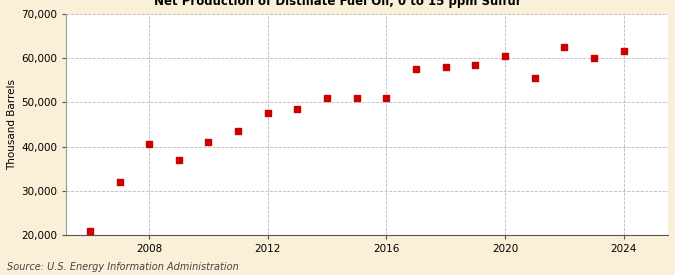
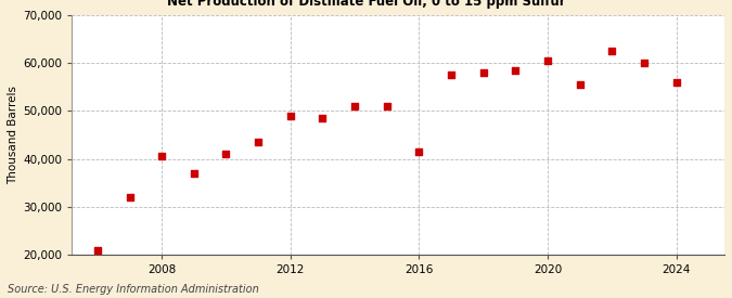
2012: 47,500 -> 49,000
2016: 51,000 -> 41,500
2024: 61,500 -> 56,000
